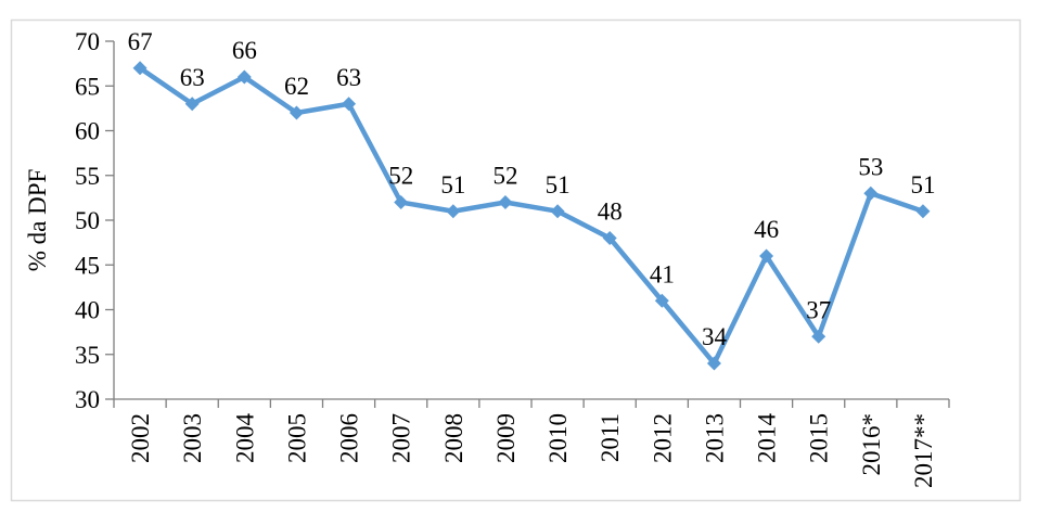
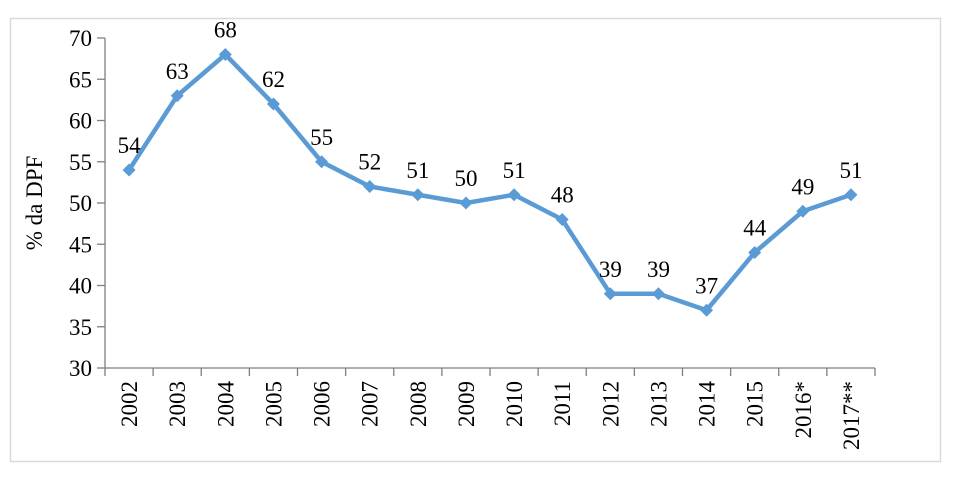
2002: 67 -> 54
2004: 66 -> 68
2006: 63 -> 55
2009: 52 -> 50
2012: 41 -> 39
2013: 34 -> 39
2014: 46 -> 37
2015: 37 -> 44
2016*: 53 -> 49
